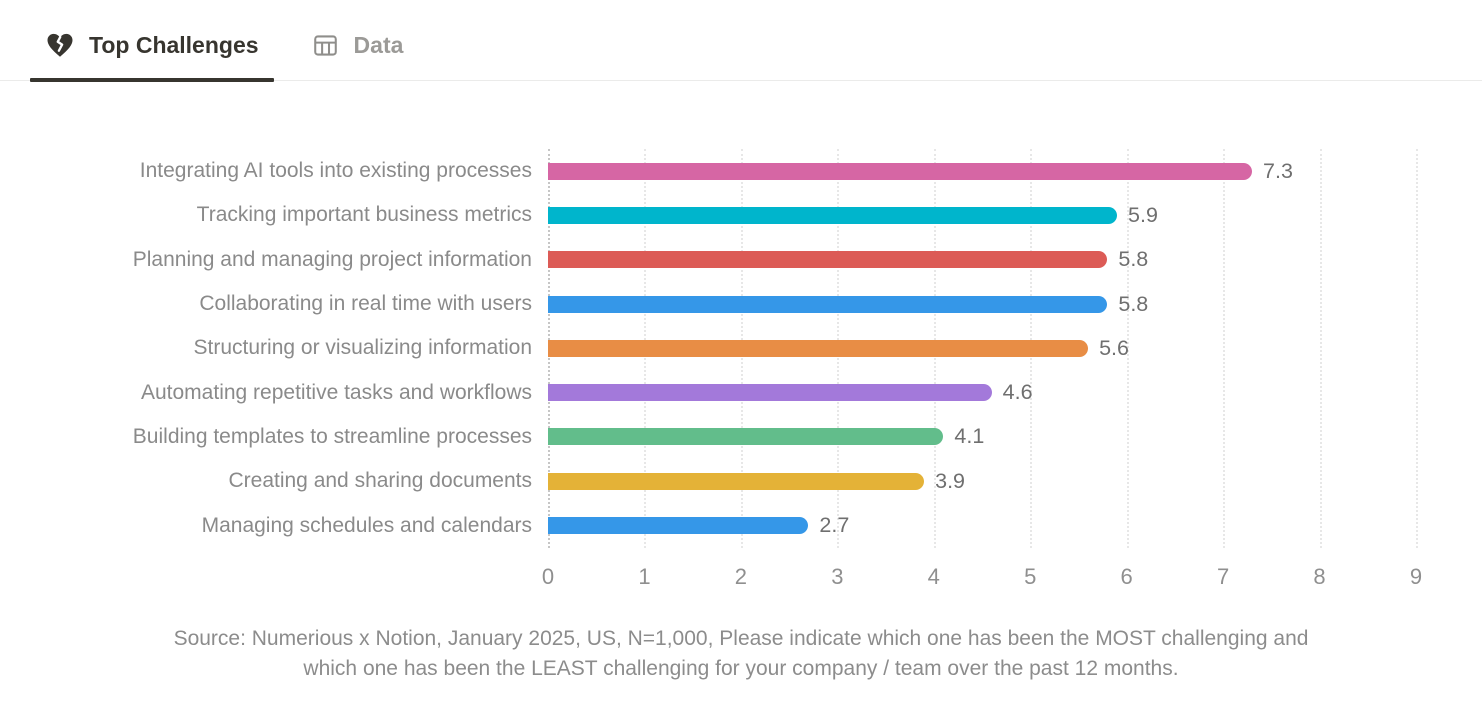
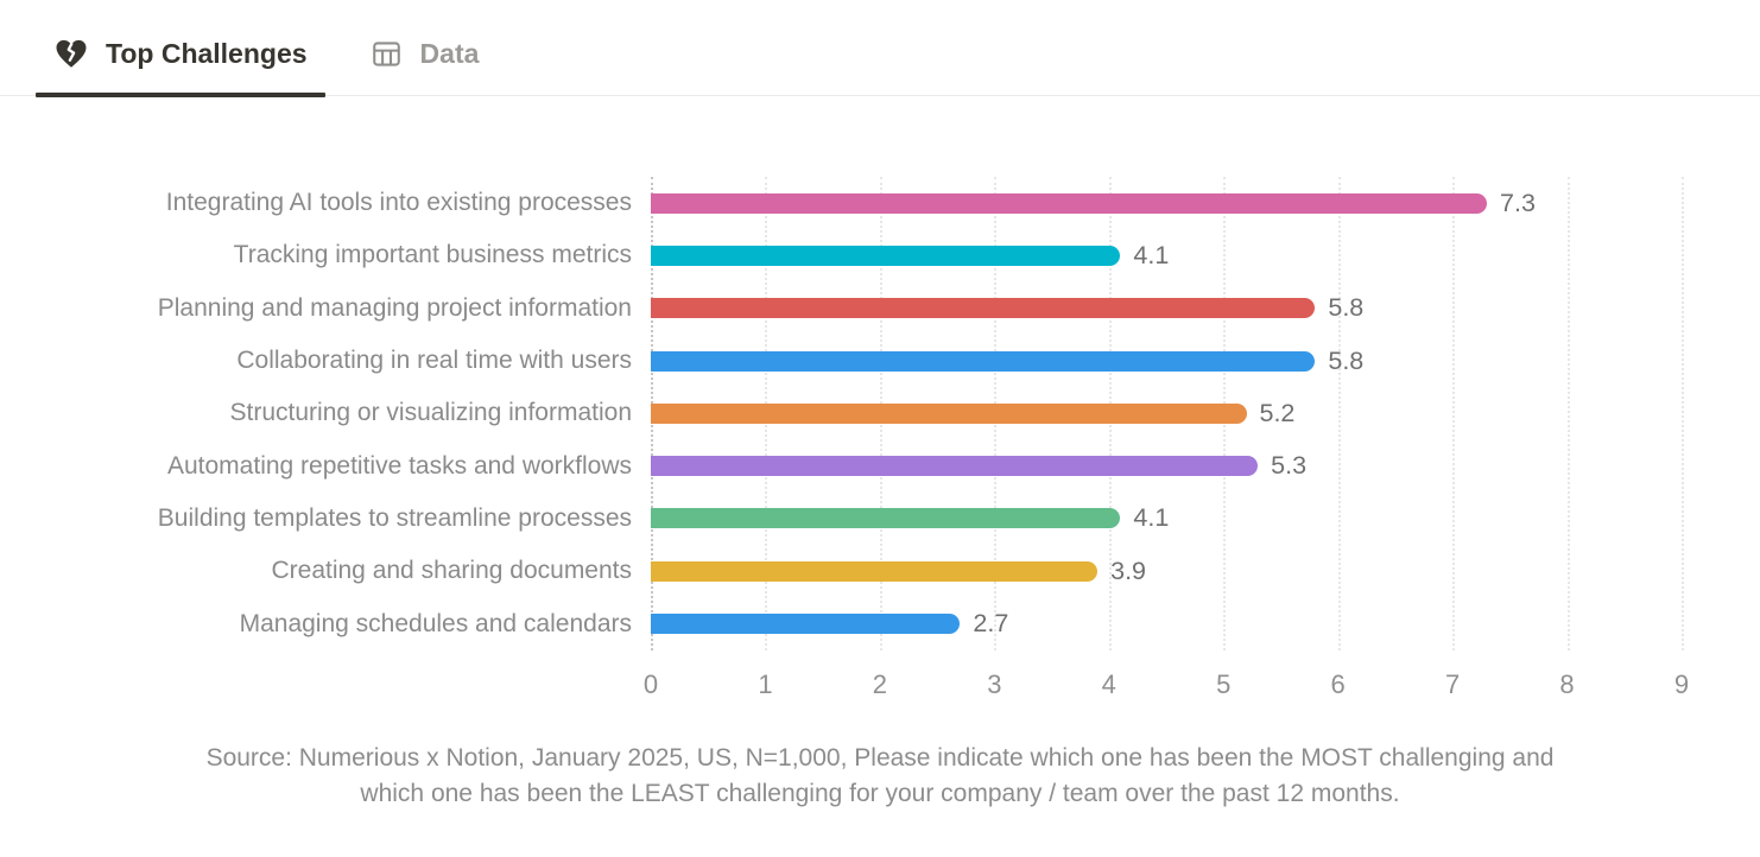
Tracking important business metrics: 5.9 -> 4.1
Structuring or visualizing information: 5.6 -> 5.2
Automating repetitive tasks and workflows: 4.6 -> 5.3
